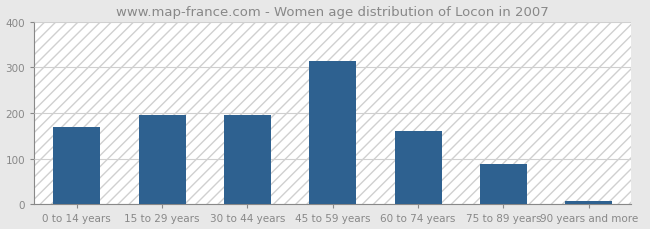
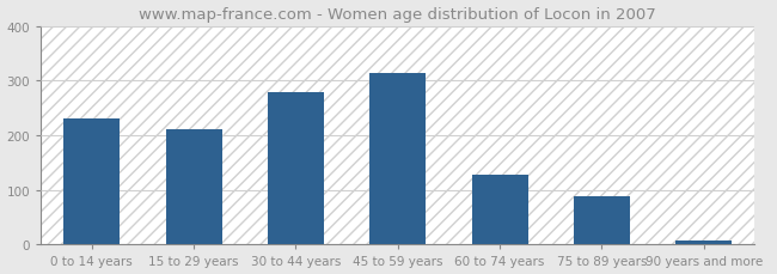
0 to 14 years: 170 -> 230
15 to 29 years: 195 -> 210
30 to 44 years: 195 -> 278
60 to 74 years: 160 -> 127
